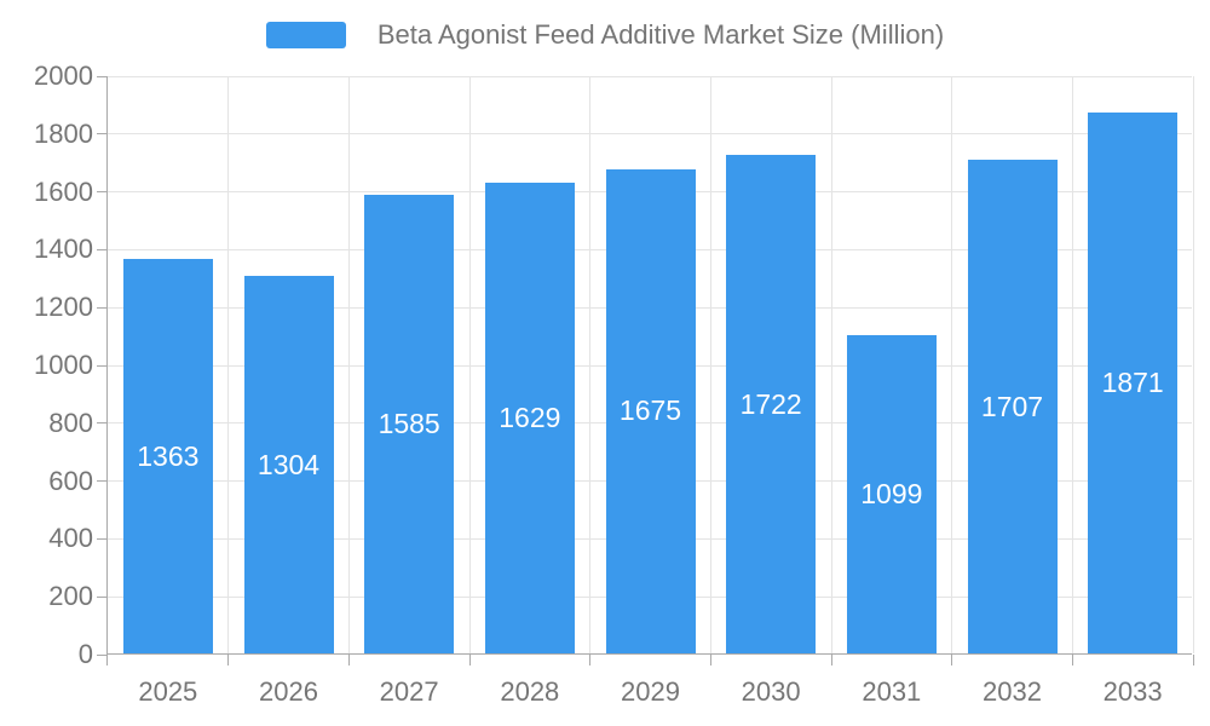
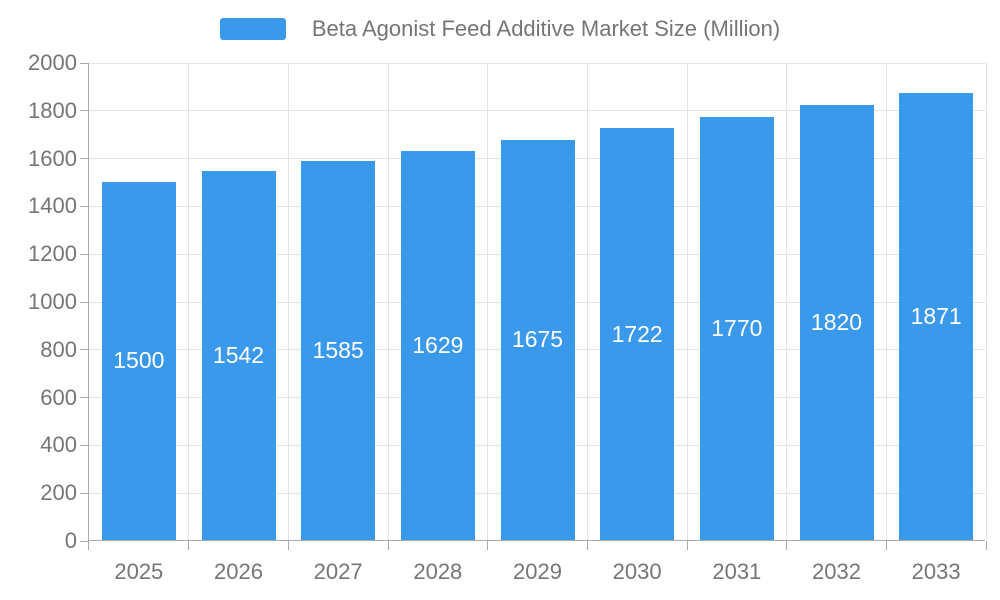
2025: 1363 -> 1500
2026: 1304 -> 1542
2031: 1099 -> 1770
2032: 1707 -> 1820
